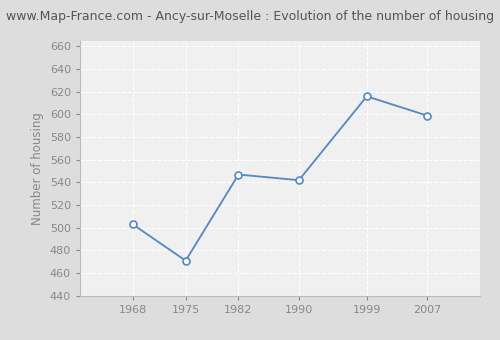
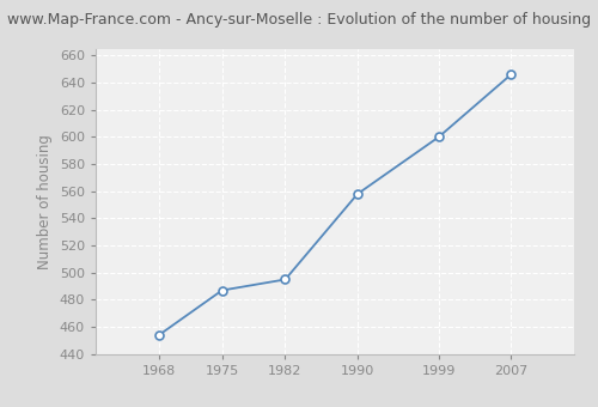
1968: 503 -> 454
1975: 471 -> 487
1982: 547 -> 495
1990: 542 -> 558
1999: 616 -> 600
2007: 599 -> 646
